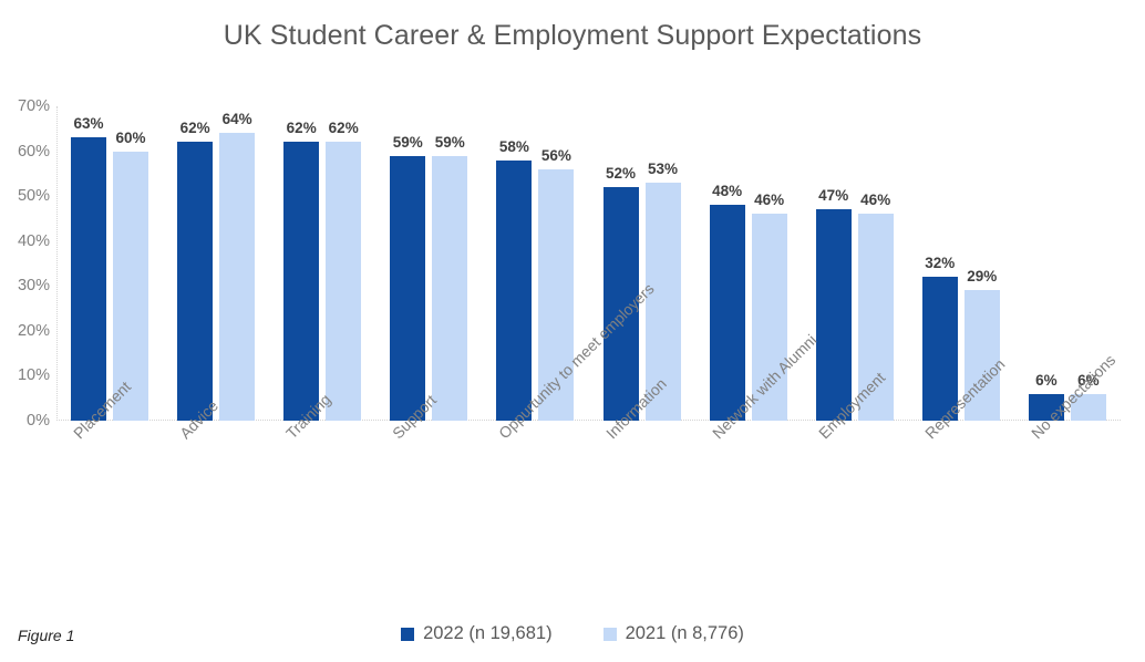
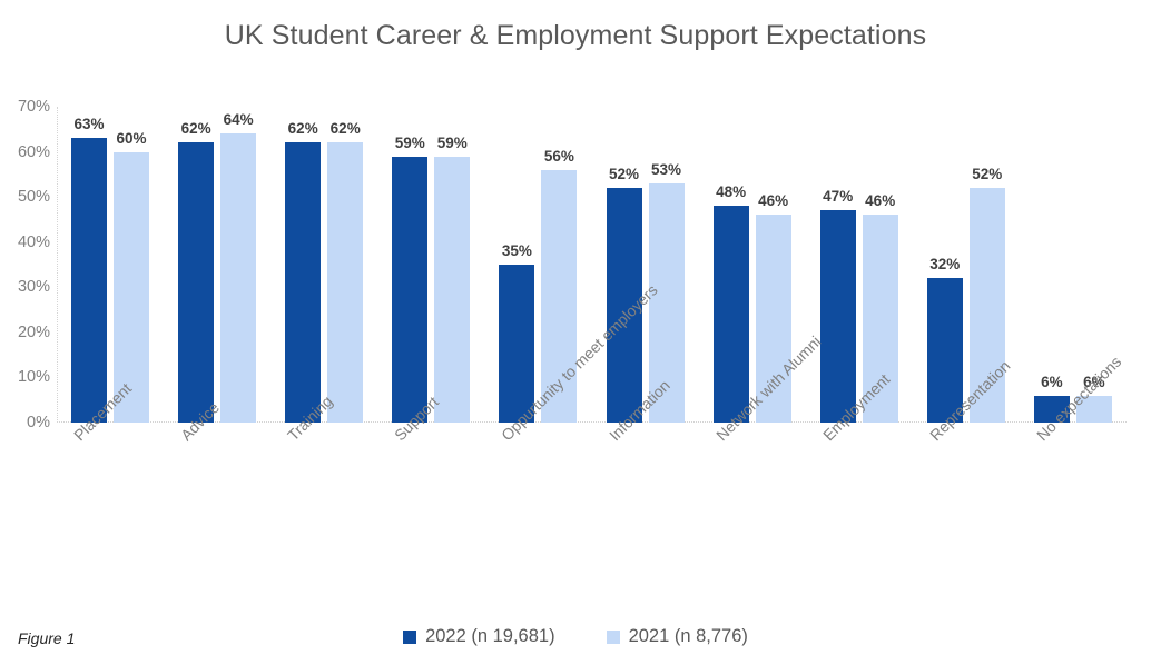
2022 (n 19,681)/Oppurtunity to meet employers: 58% -> 35%
2021 (n 8,776)/Representation: 29% -> 52%
